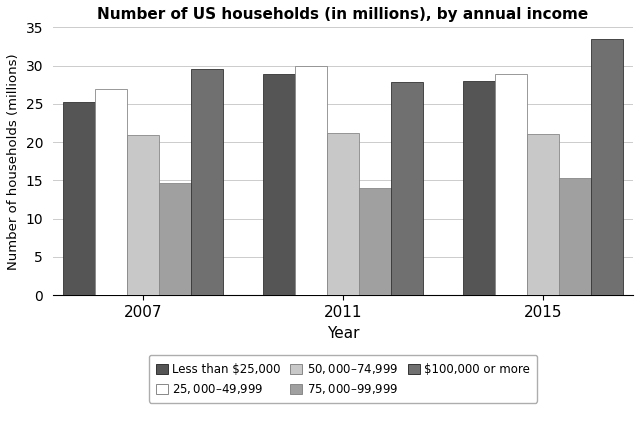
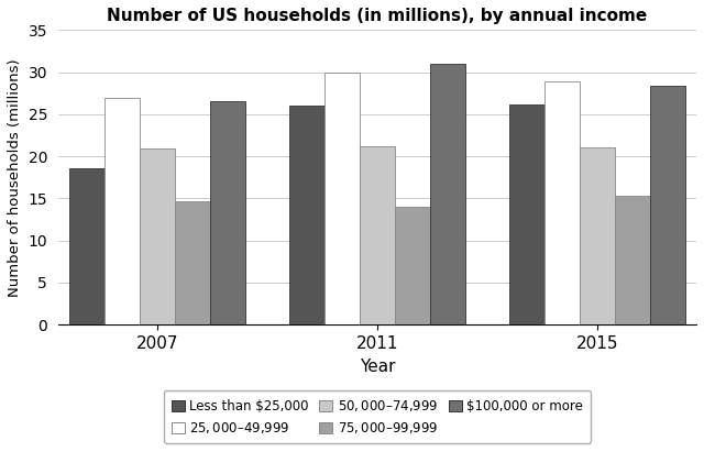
Less than $25,000/2007: 25.3 -> 18.6
$100,000 or more/2007: 29.5 -> 26.6
Less than $25,000/2011: 28.9 -> 26.0
$100,000 or more/2011: 27.8 -> 31.0
Less than $25,000/2015: 28.0 -> 26.2
$100,000 or more/2015: 33.5 -> 28.4
